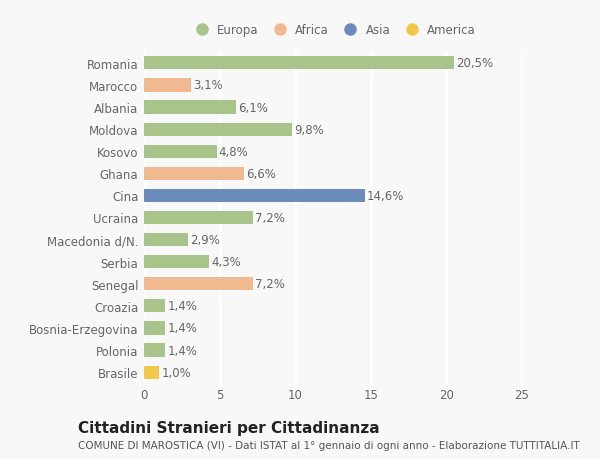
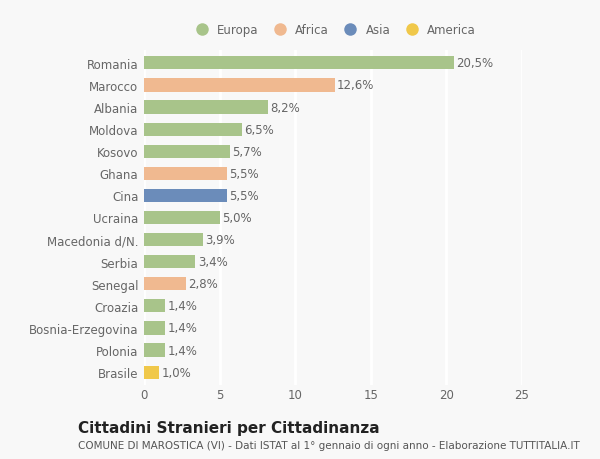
Marocco: 3,1% -> 12,6%
Albania: 6,1% -> 8,2%
Moldova: 9,8% -> 6,5%
Kosovo: 4,8% -> 5,7%
Ghana: 6,6% -> 5,5%
Cina: 14,6% -> 5,5%
Ucraina: 7,2% -> 5,0%
Macedonia d/N.: 2,9% -> 3,9%
Serbia: 4,3% -> 3,4%
Senegal: 7,2% -> 2,8%
